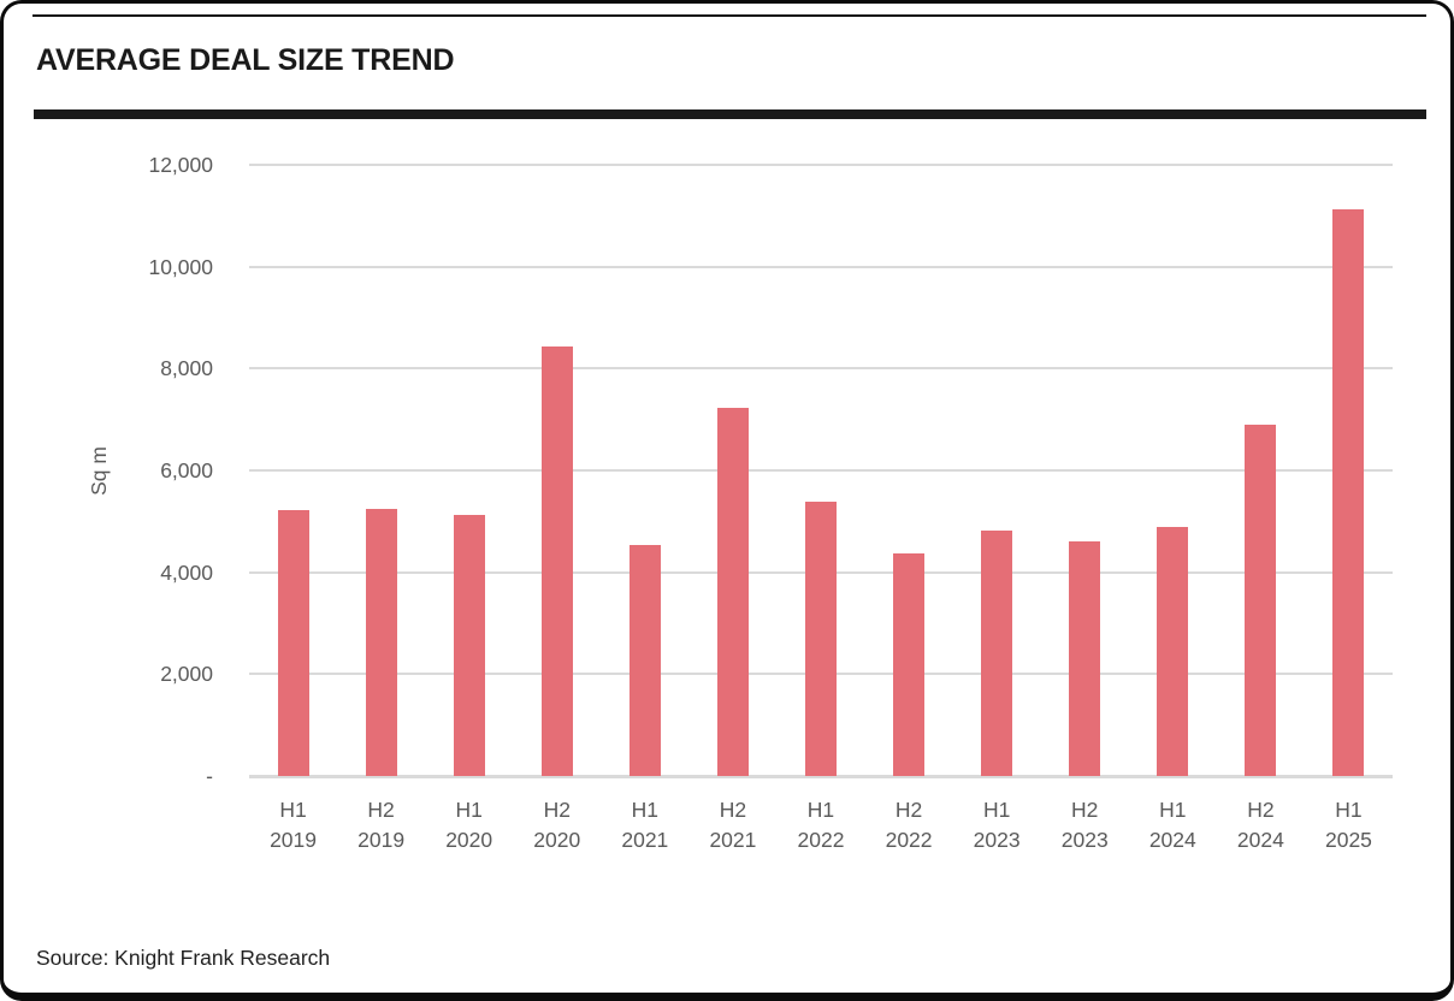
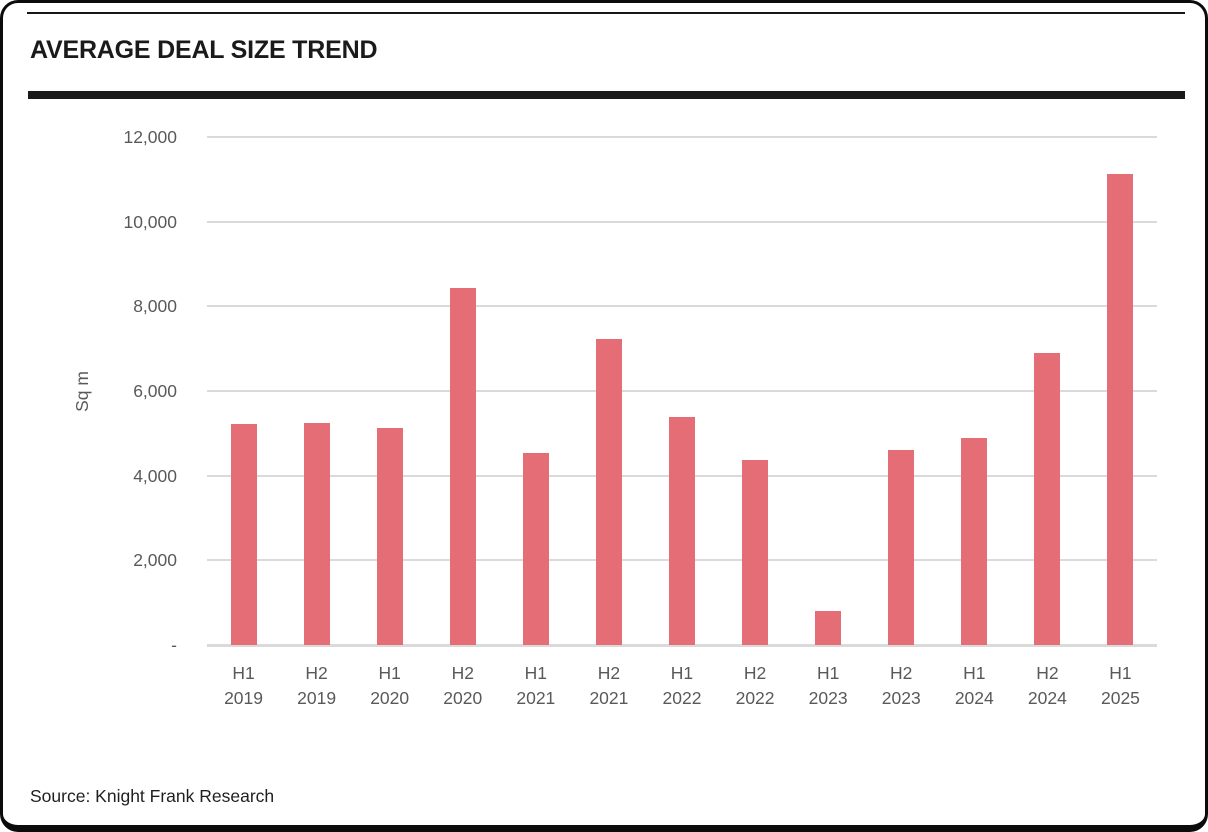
H1 2023: 4800 -> 800
